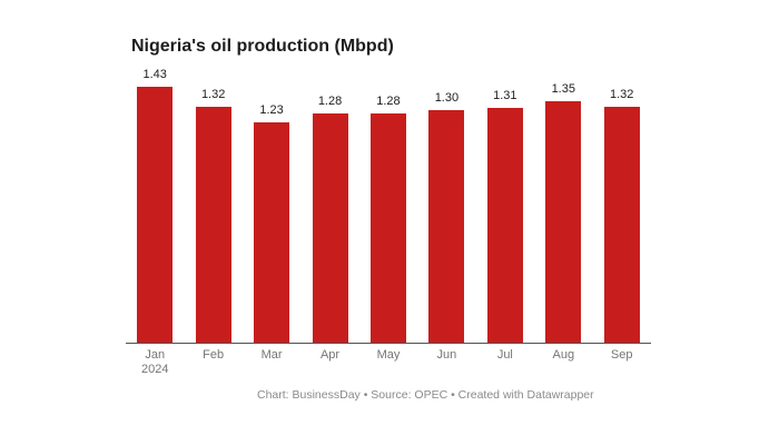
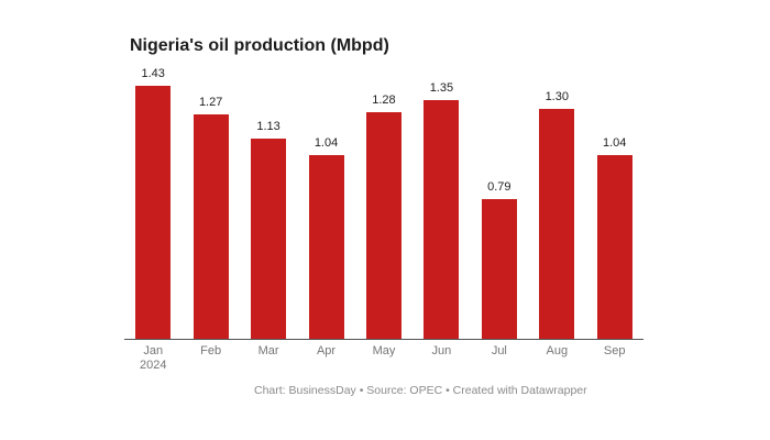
Feb: 1.32 -> 1.27
Mar: 1.23 -> 1.13
Apr: 1.28 -> 1.04
Jun: 1.30 -> 1.35
Jul: 1.31 -> 0.79
Aug: 1.35 -> 1.30
Sep: 1.32 -> 1.04
